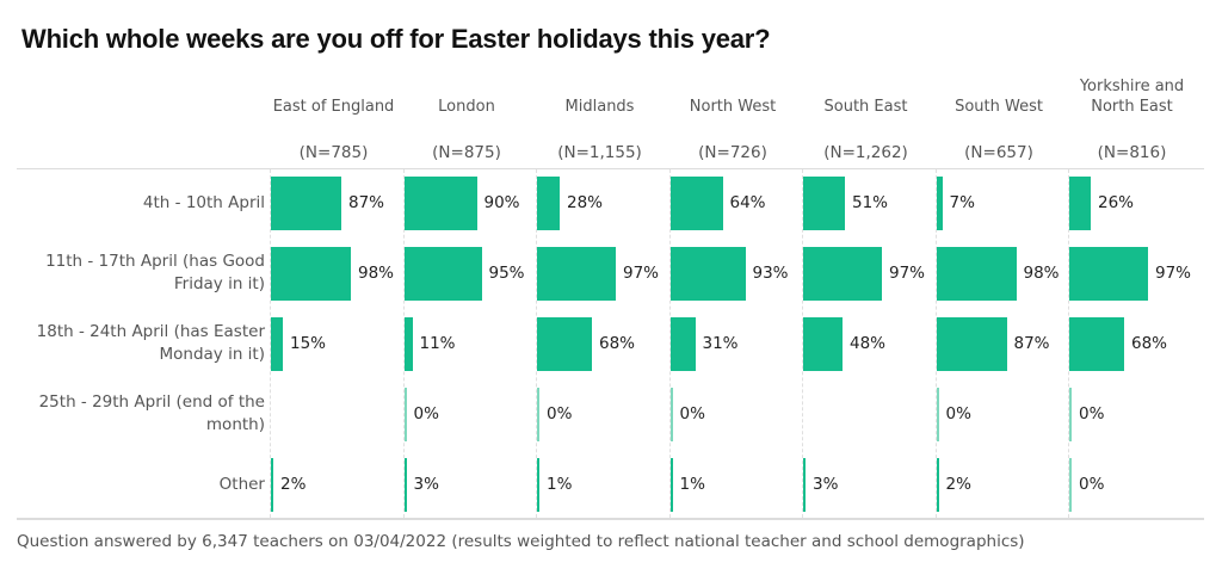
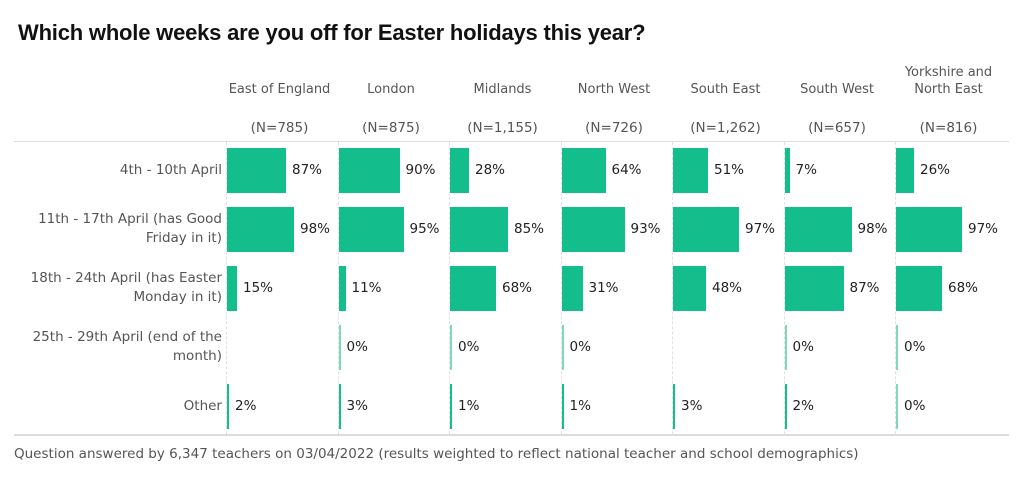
Midlands/11th - 17th April (has Good Friday in it): 97% -> 85%
